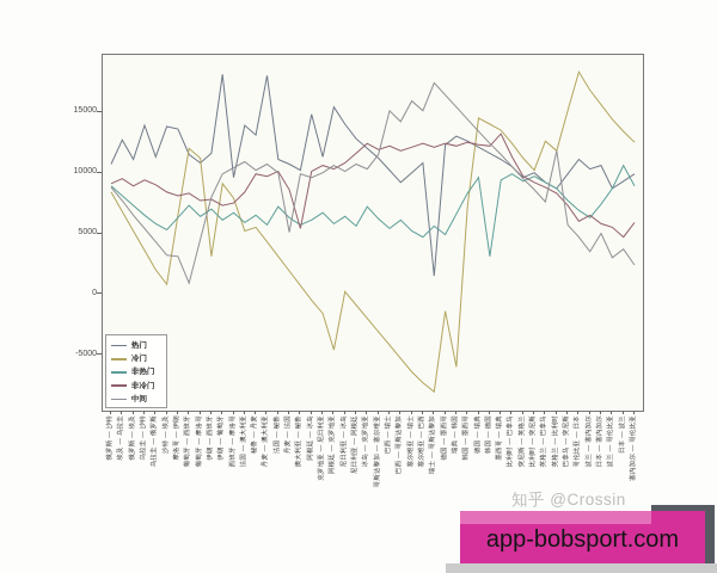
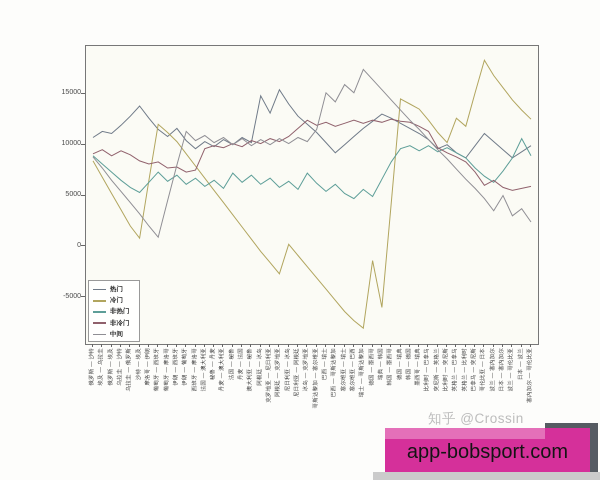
热门/埃及 — 乌拉圭: 12700 -> 11300
热门/乌拉圭 — 沙特: 13900 -> 11900
热门/乌拉圭 — 俄罗斯: 11300 -> 12800
热门/摩洛哥 — 伊朗: 13600 -> 12600
中间/摩洛哥 — 伊朗: 3100 -> 2000
冷门/伊朗 — 西班牙: 3100 -> 10300
热门/伊朗 — 葡萄牙: 18100 -> 10400
中间/伊朗 — 葡萄牙: 9900 -> 11300
热门/法国 — 澳大利亚: 13900 -> 10300
冷门/法国 — 澳大利亚: 5200 -> 6700
非冷门/法国 — 澳大利亚: 8400 -> 9600
热门/秘鲁 — 丹麦: 13100 -> 9800
热门/丹麦 — 澳大利亚: 18000 -> 10500
热门/法国 — 秘鲁: 11100 -> 10000
非冷门/丹麦 — 法国: 8600 -> 9800
中间/丹麦 — 法国: 5100 -> 10600
非热门/澳大利亚 — 秘鲁: 5700 -> 7000
非冷门/澳大利亚 — 秘鲁: 5400 -> 10400
中间/阿根廷 — 冰岛: 9600 -> 10500
热门/克罗地亚 — 尼日利亚: 11300 -> 13100
冷门/阿根廷 — 克罗地亚: -4600 -> -2700
热门/瑞士 — 哥斯达黎加: 1500 -> 11600
冷门/韩国 — 墨西哥: 7200 -> 4200
非热门/韩国 — 德国: 3100 -> 9900
非冷门/墨西哥 — 瑞典: 13200 -> 11800
中间/英格兰 — 比利时: 11800 -> 6600
热门/日本 — 塞内加尔: 10600 -> 9500
非冷门/日本 — 波兰: 4700 -> 5700
